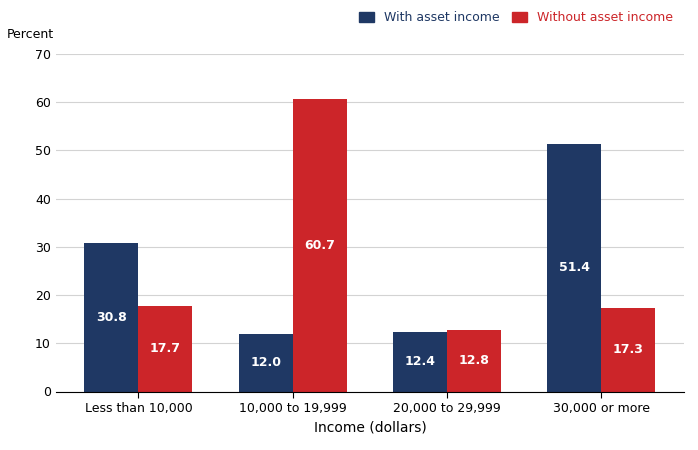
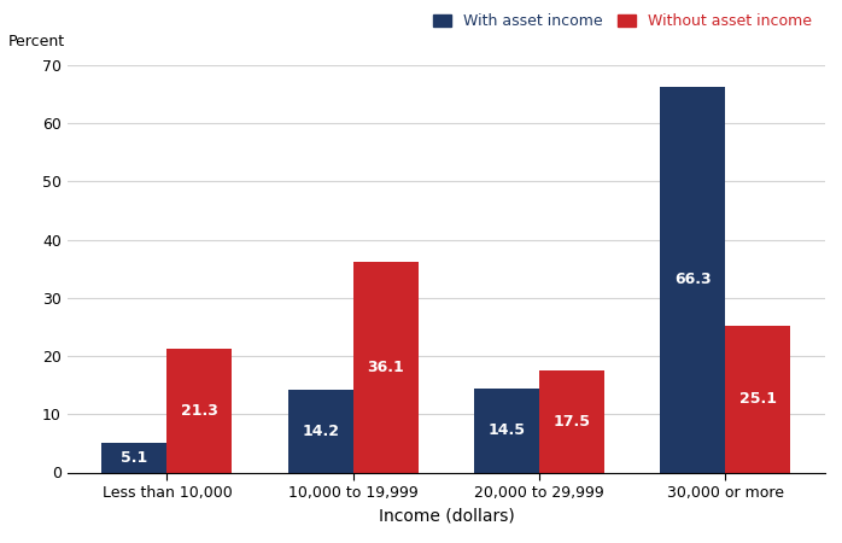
With asset income/Less than 10,000: 30.8 -> 5.1
Without asset income/Less than 10,000: 17.7 -> 21.3
With asset income/10,000 to 19,999: 12.0 -> 14.2
Without asset income/10,000 to 19,999: 60.7 -> 36.1
With asset income/20,000 to 29,999: 12.4 -> 14.5
Without asset income/20,000 to 29,999: 12.8 -> 17.5
With asset income/30,000 or more: 51.4 -> 66.3
Without asset income/30,000 or more: 17.3 -> 25.1
